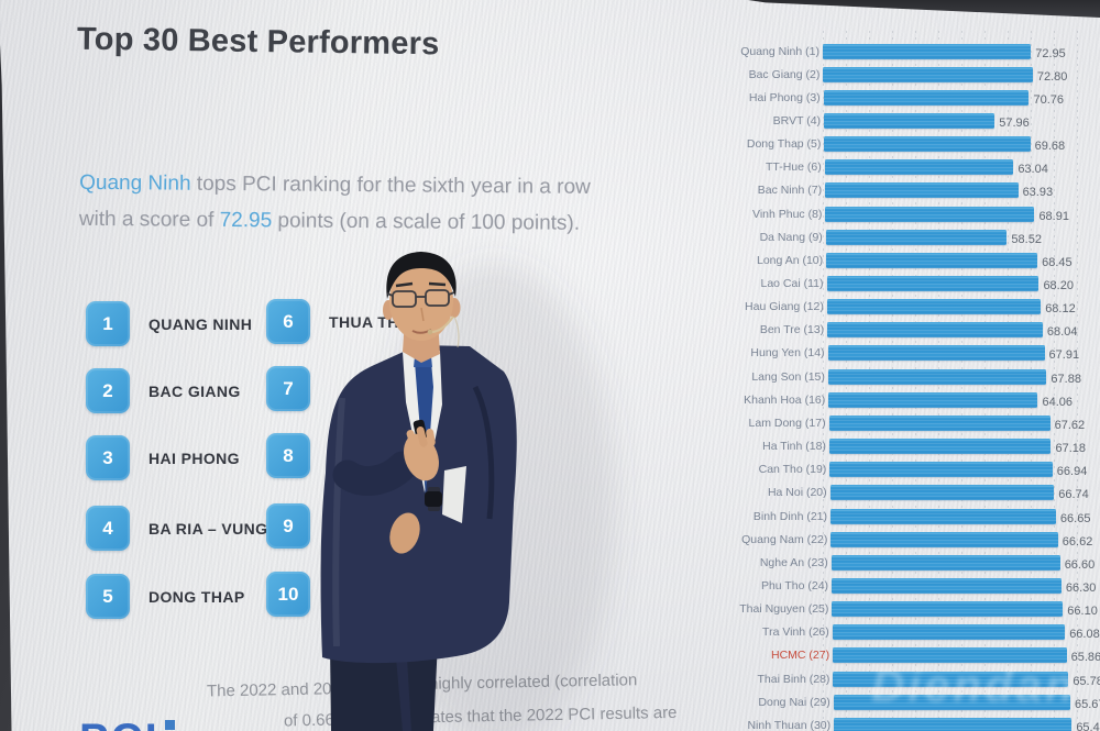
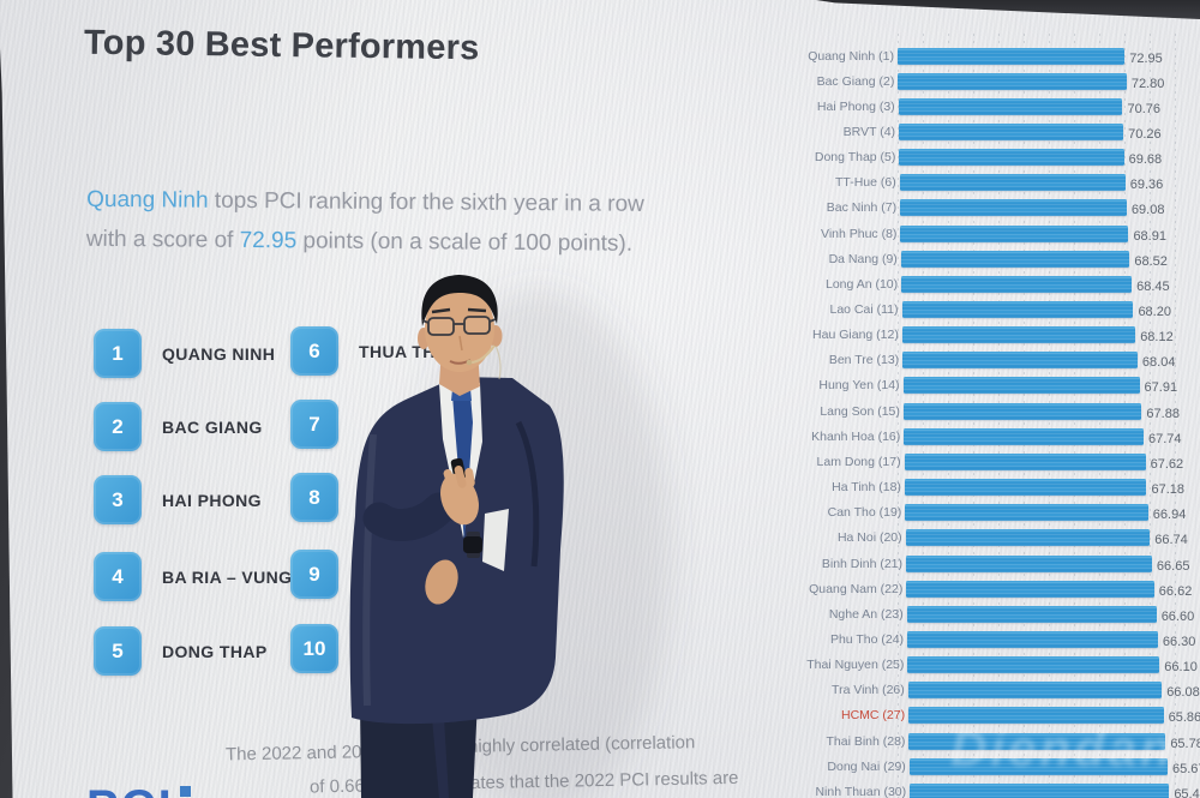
BRVT (4): 57.96 -> 70.26
TT-Hue (6): 63.04 -> 69.36
Bac Ninh (7): 63.93 -> 69.08
Da Nang (9): 58.52 -> 68.52
Khanh Hoa (16): 64.06 -> 67.74
